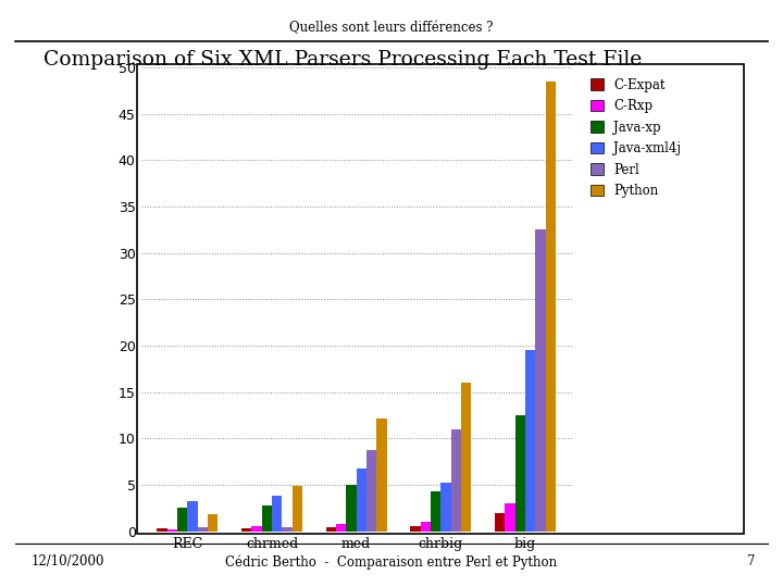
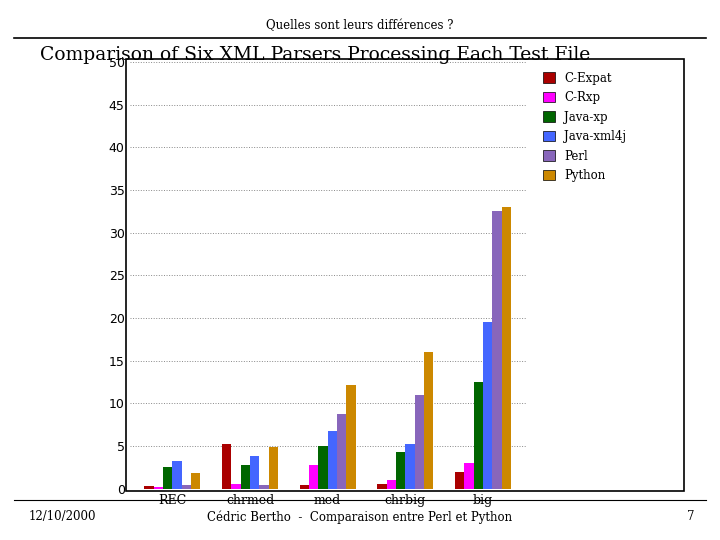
C-Expat/chrmed: 0.3 -> 5.2
C-Rxp/med: 0.8 -> 2.8
Python/big: 48.5 -> 33.0
